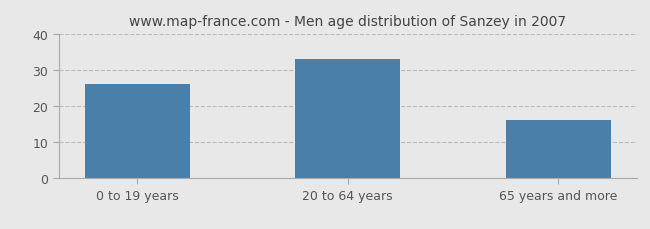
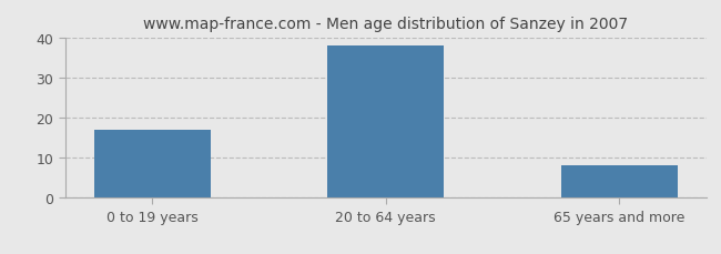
0 to 19 years: 26 -> 17
20 to 64 years: 33 -> 38
65 years and more: 16 -> 8
